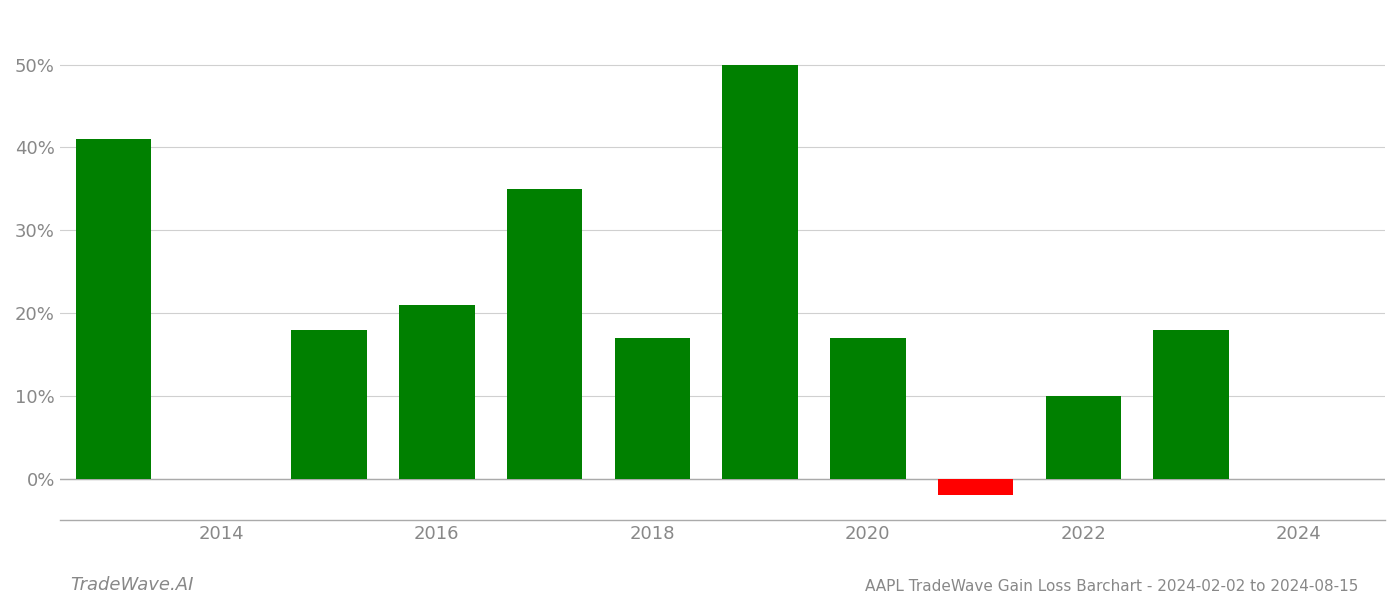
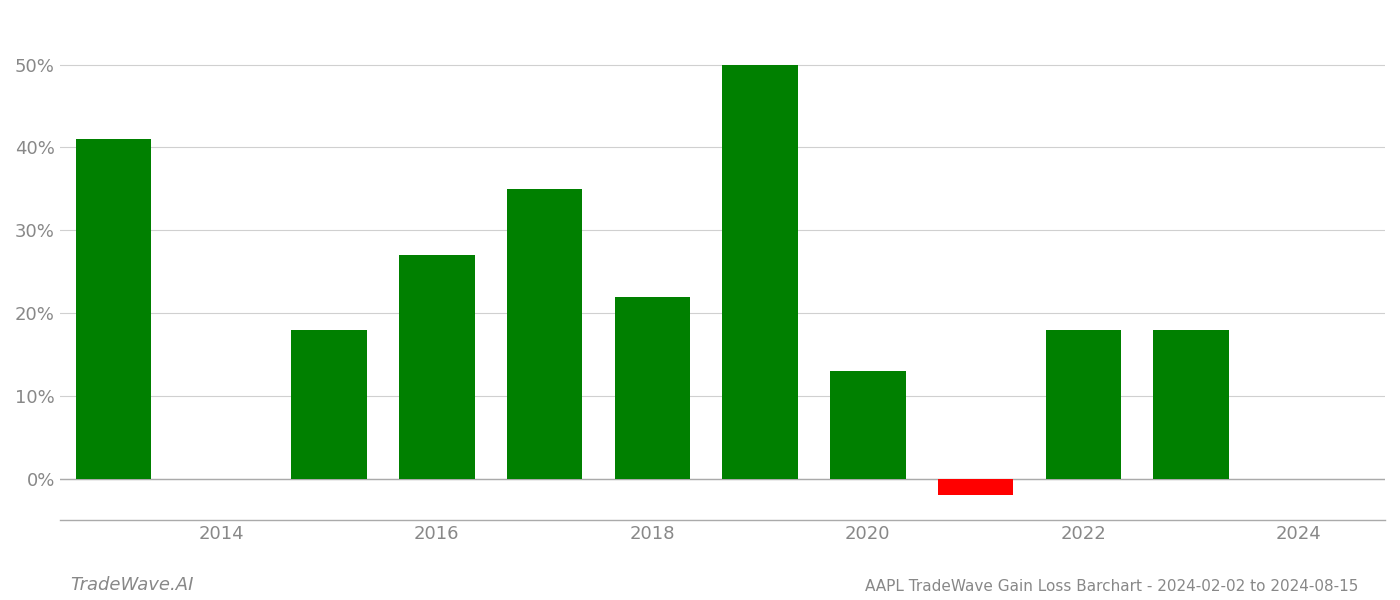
2016: 21% -> 27%
2018: 17% -> 22%
2020: 17% -> 13%
2022: 10% -> 18%
